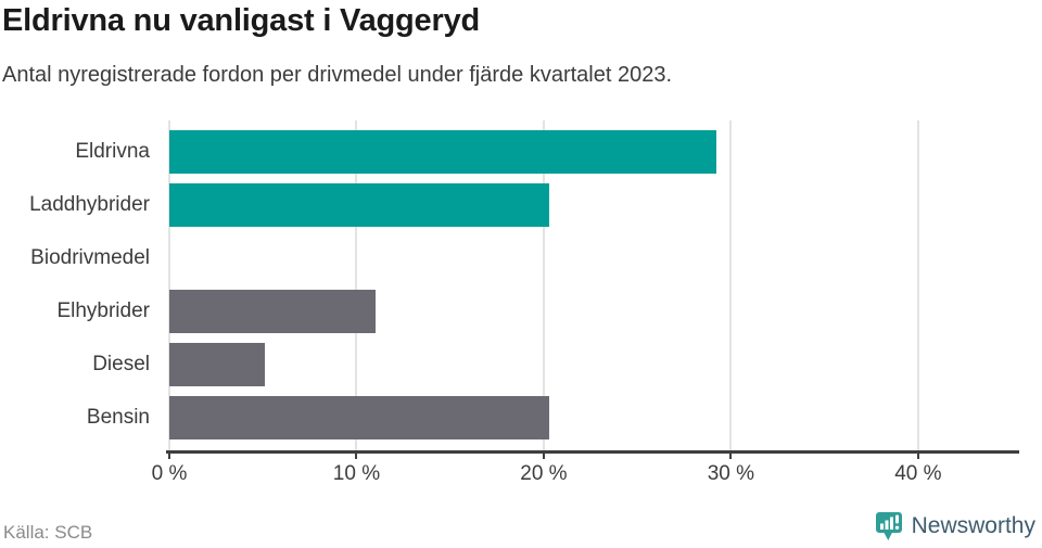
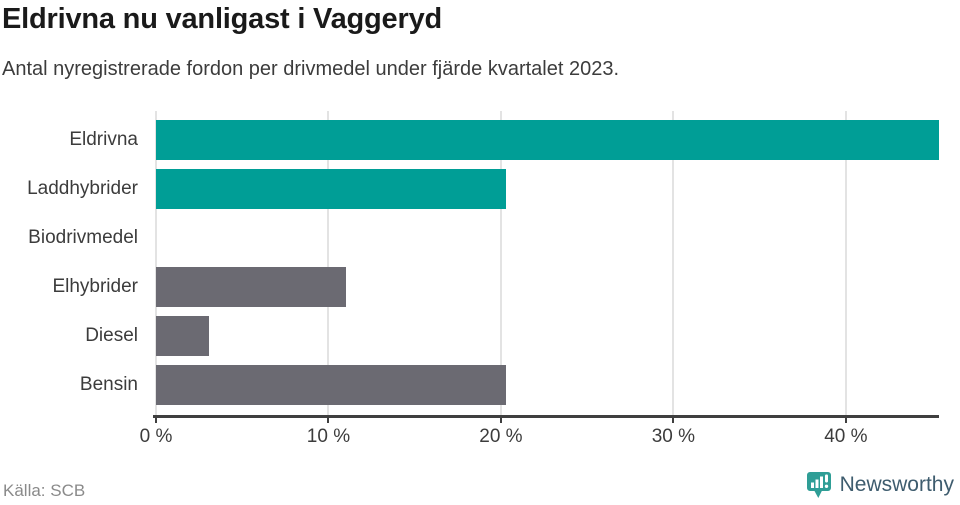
Eldrivna: 29.2% -> 45.4%
Diesel: 5.1% -> 3.1%
